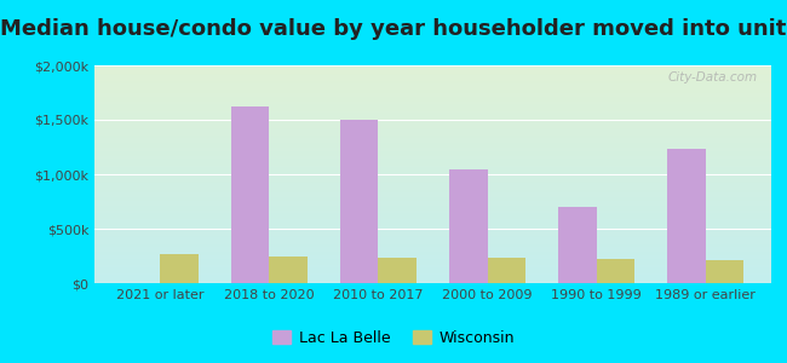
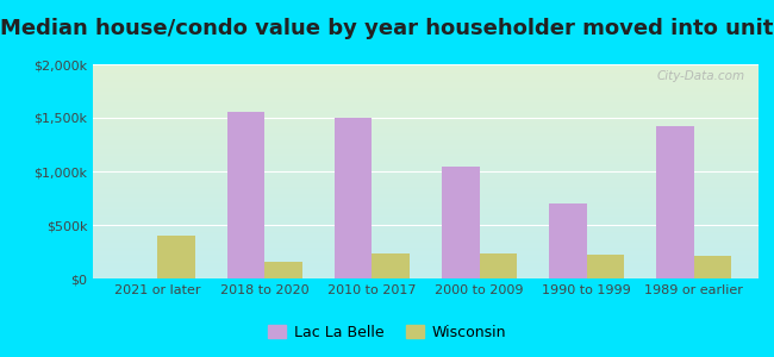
Wisconsin/2021 or later: $270k -> $400k
Lac La Belle/2018 to 2020: $1,620k -> $1,560k
Wisconsin/2018 to 2020: $240k -> $160k
Lac La Belle/1989 or earlier: $1,230k -> $1,420k
